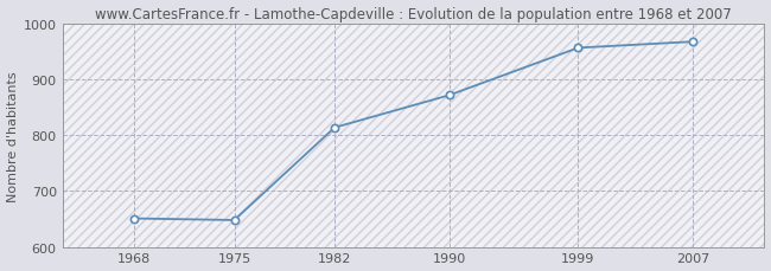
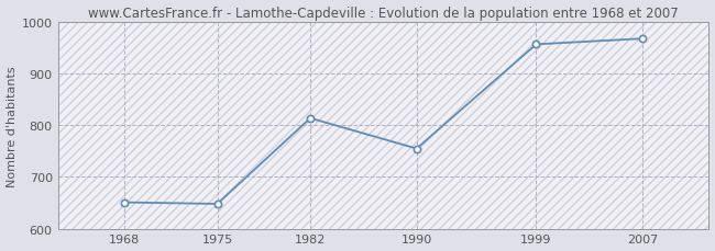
1990: 872 -> 755
